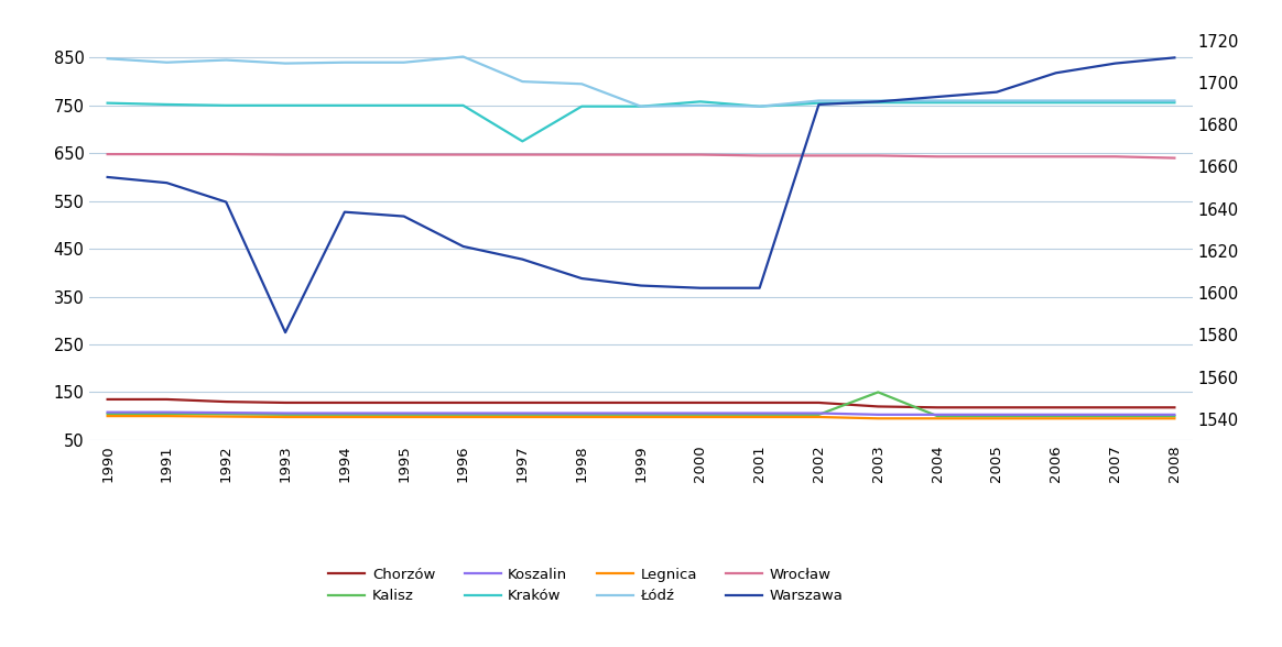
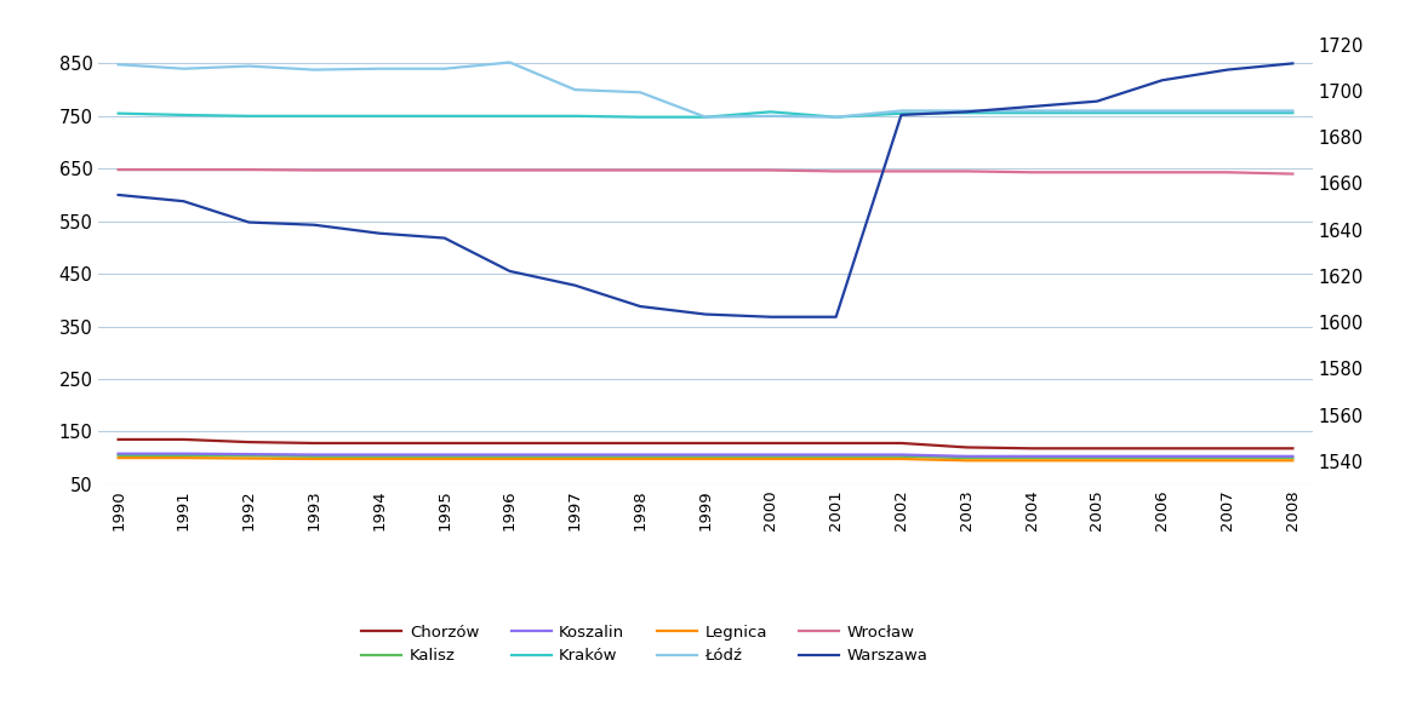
Warszawa/1993: 275 -> 543
Kraków/1997: 675 -> 750
Kalisz/2003: 150 -> 100
